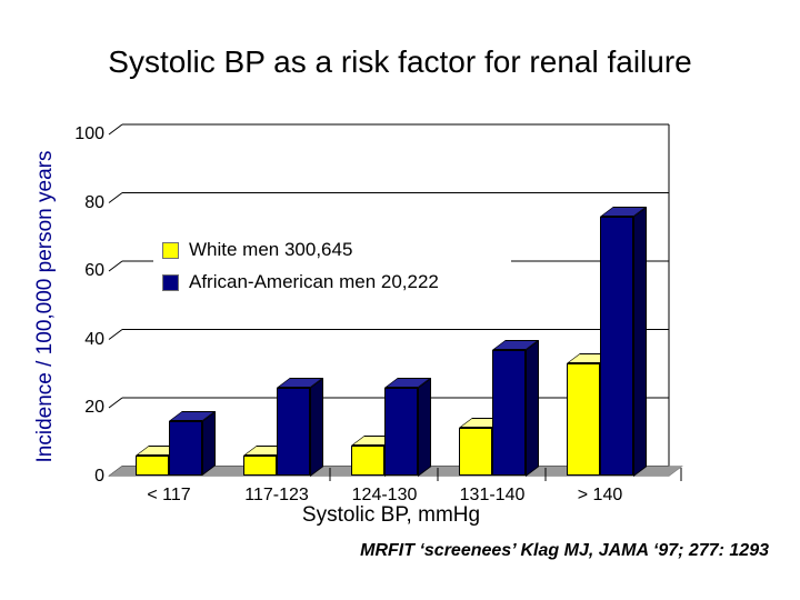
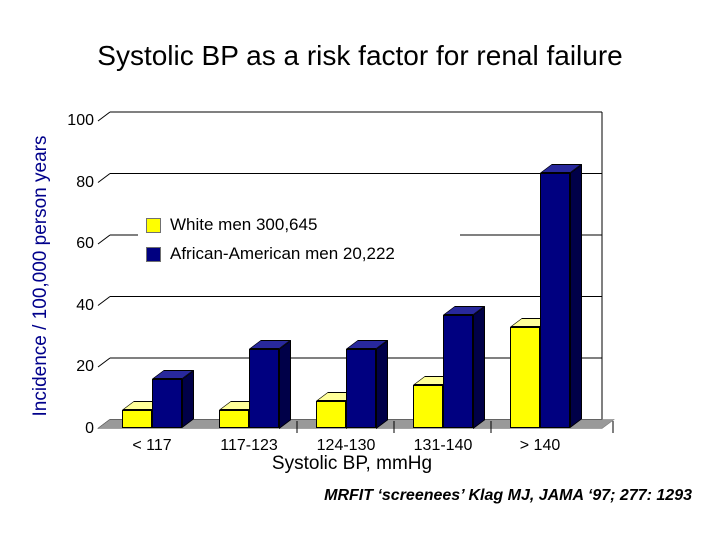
African-American men 20,222/> 140: 76 -> 83
